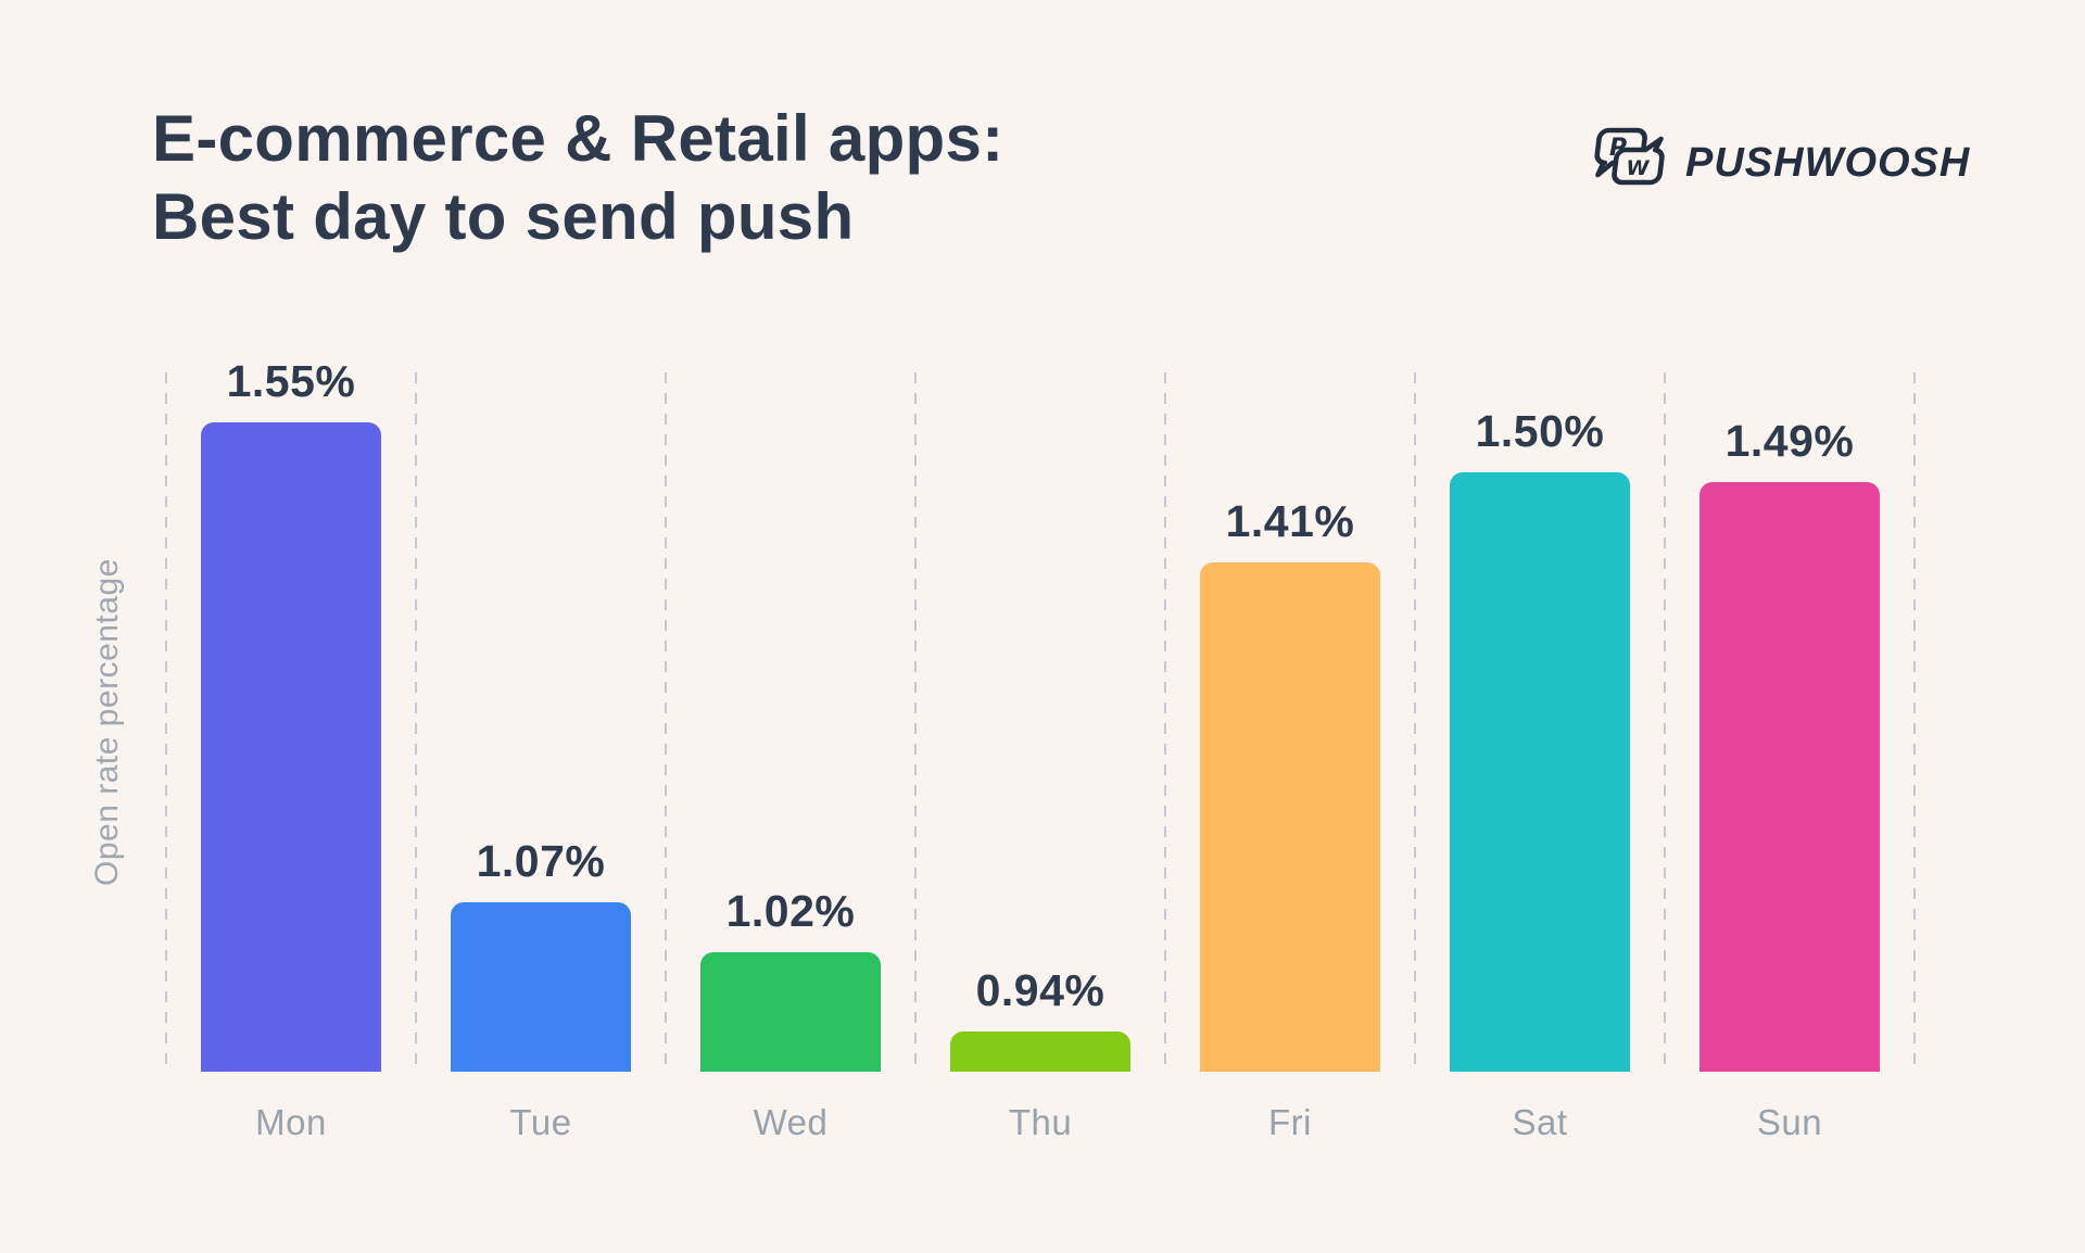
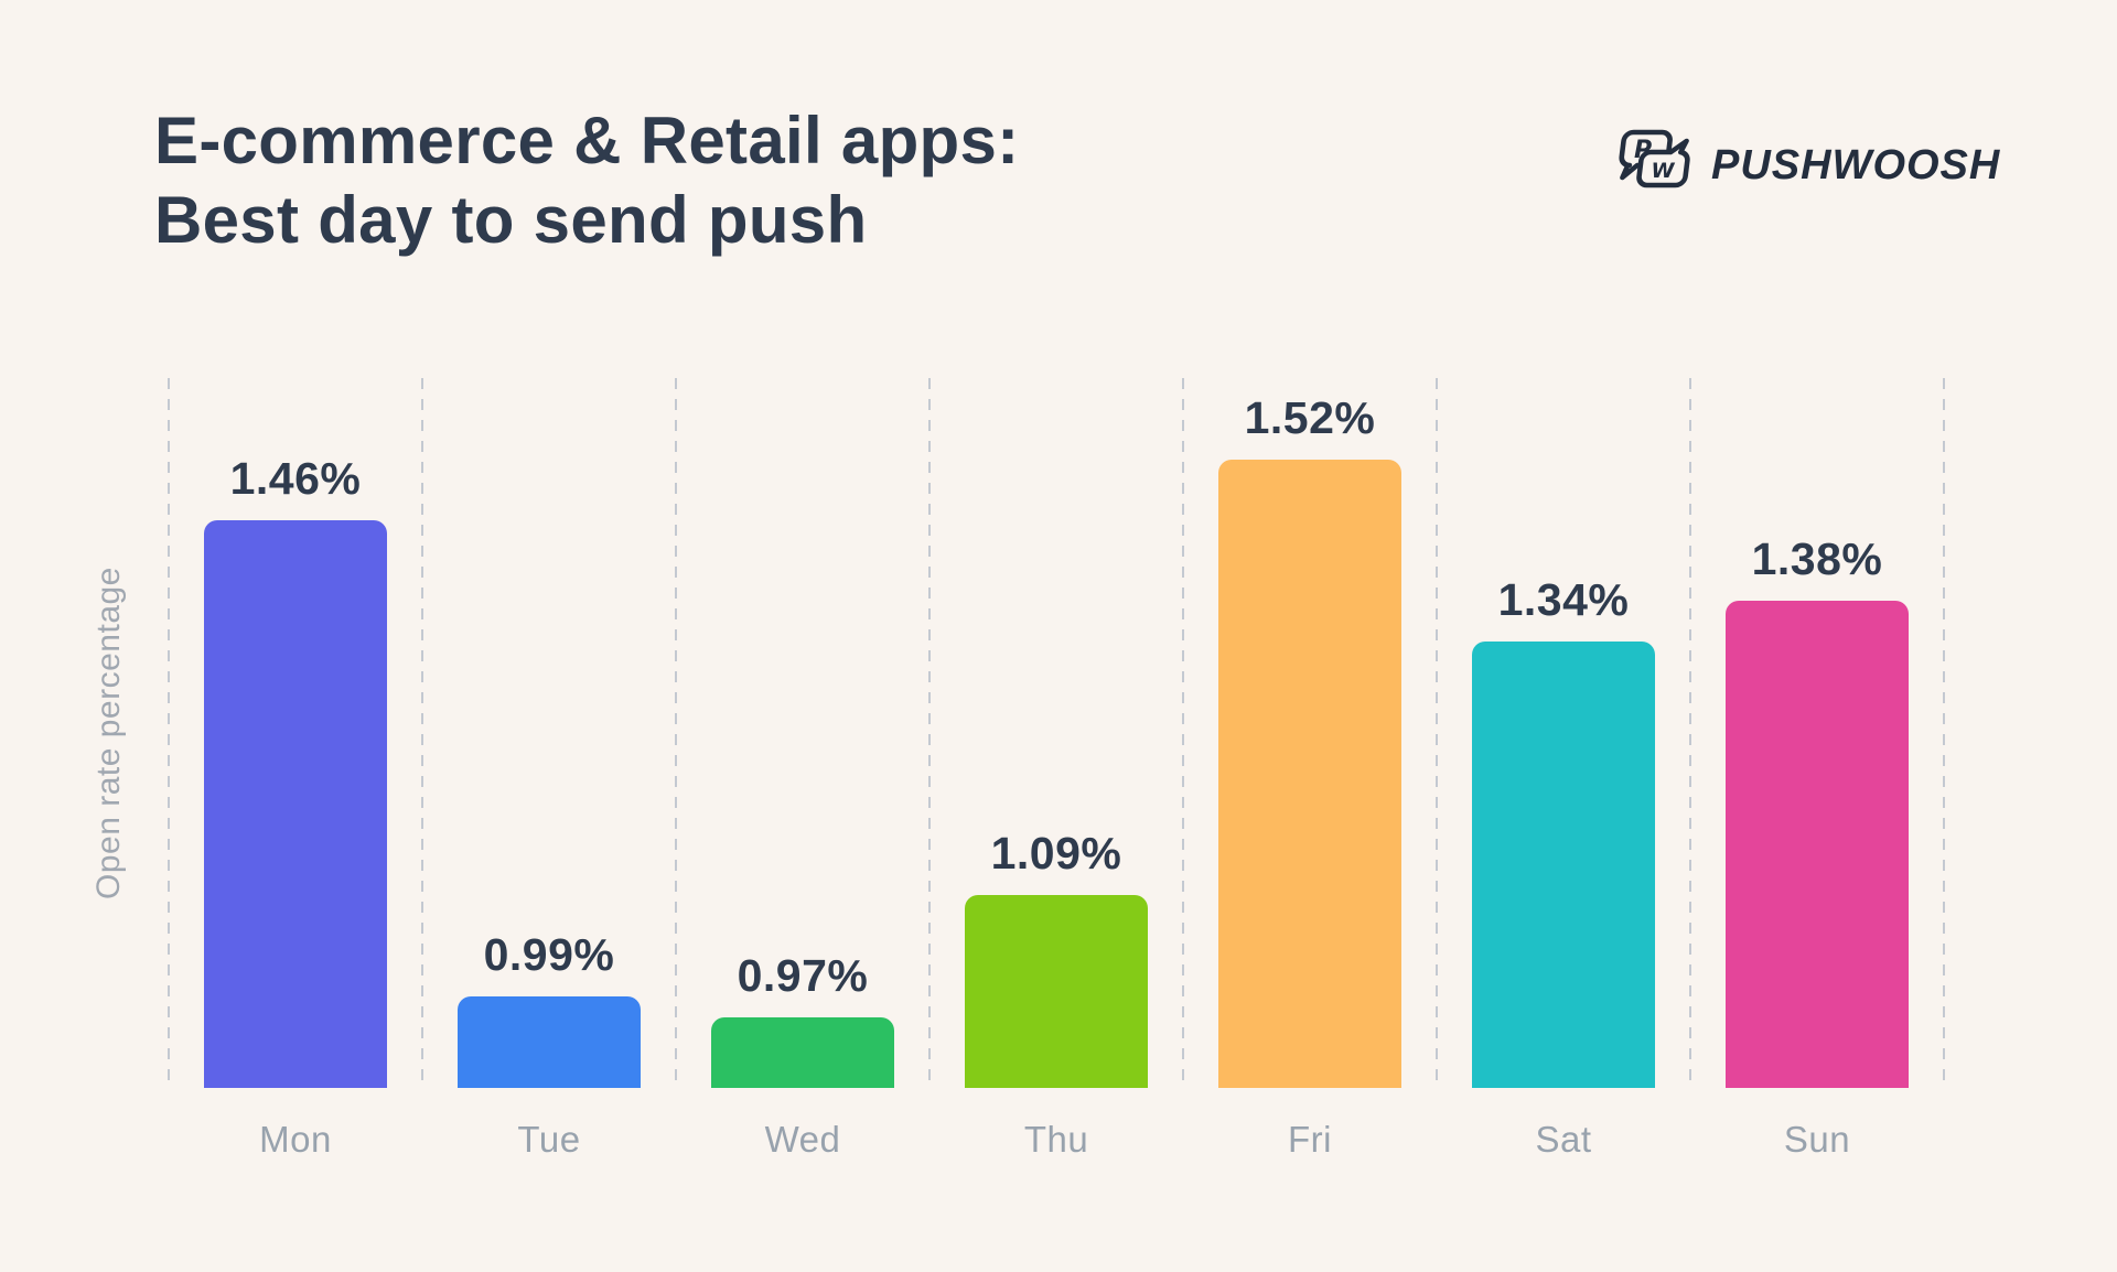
Mon: 1.55% -> 1.46%
Tue: 1.07% -> 0.99%
Wed: 1.02% -> 0.97%
Thu: 0.94% -> 1.09%
Fri: 1.41% -> 1.52%
Sat: 1.50% -> 1.34%
Sun: 1.49% -> 1.38%
